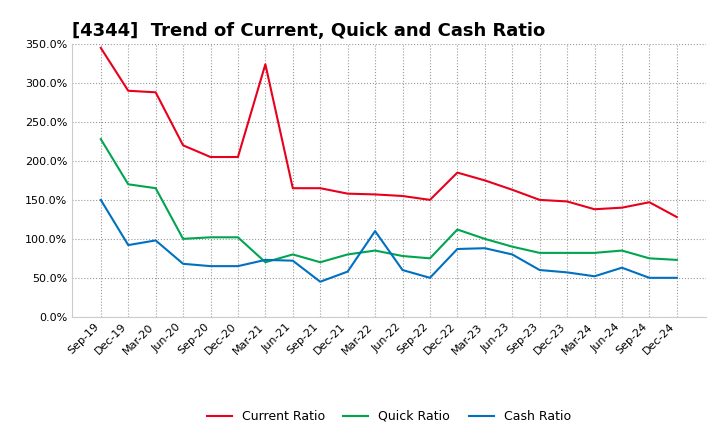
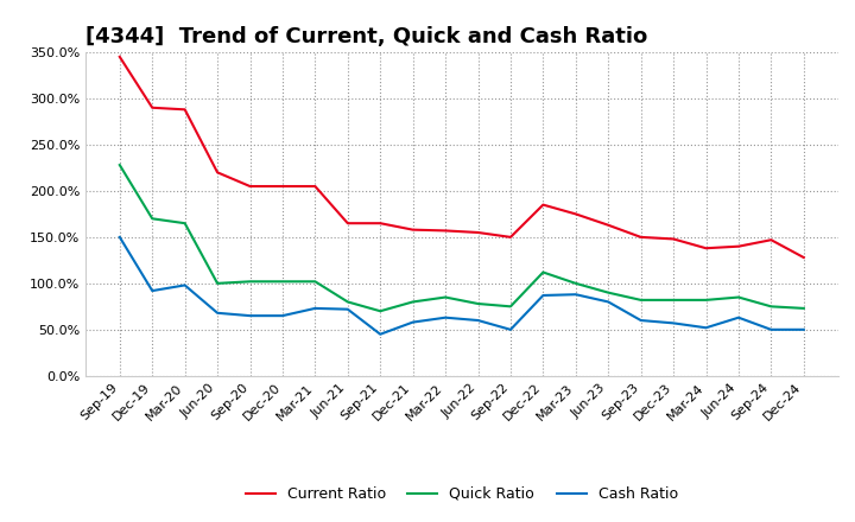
Current Ratio/Mar-21: 324% -> 205%
Quick Ratio/Mar-21: 70% -> 102%
Cash Ratio/Mar-22: 110% -> 63%
